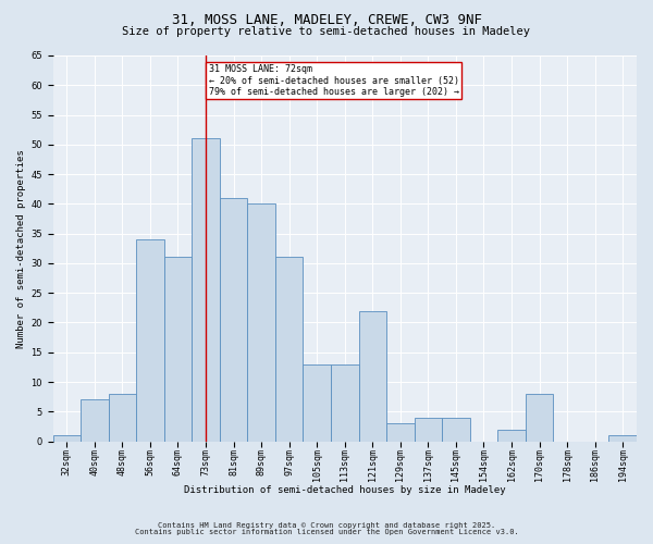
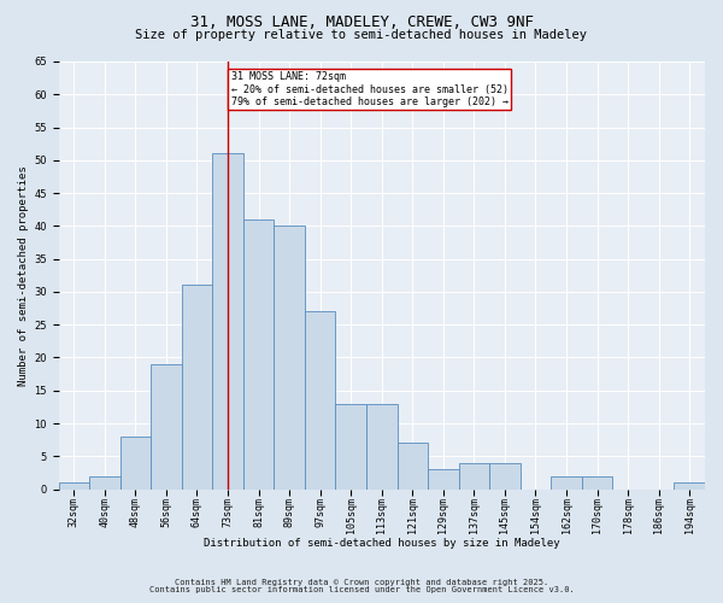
40sqm: 7 -> 2
56sqm: 34 -> 19
97sqm: 31 -> 27
121sqm: 22 -> 7
170sqm: 8 -> 2
